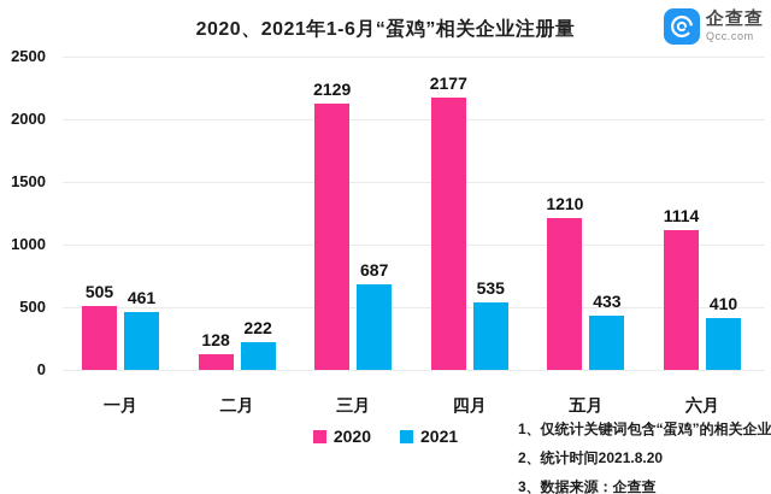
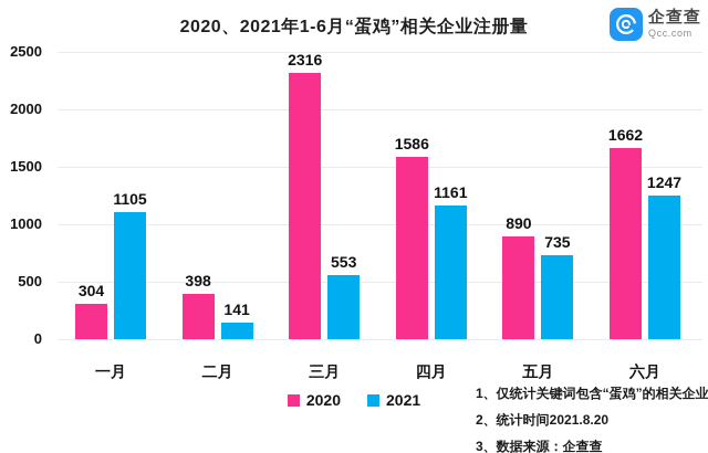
2020/一月: 505 -> 304
2021/一月: 461 -> 1105
2020/二月: 128 -> 398
2021/二月: 222 -> 141
2020/三月: 2129 -> 2316
2021/三月: 687 -> 553
2020/四月: 2177 -> 1586
2021/四月: 535 -> 1161
2020/五月: 1210 -> 890
2021/五月: 433 -> 735
2020/六月: 1114 -> 1662
2021/六月: 410 -> 1247
